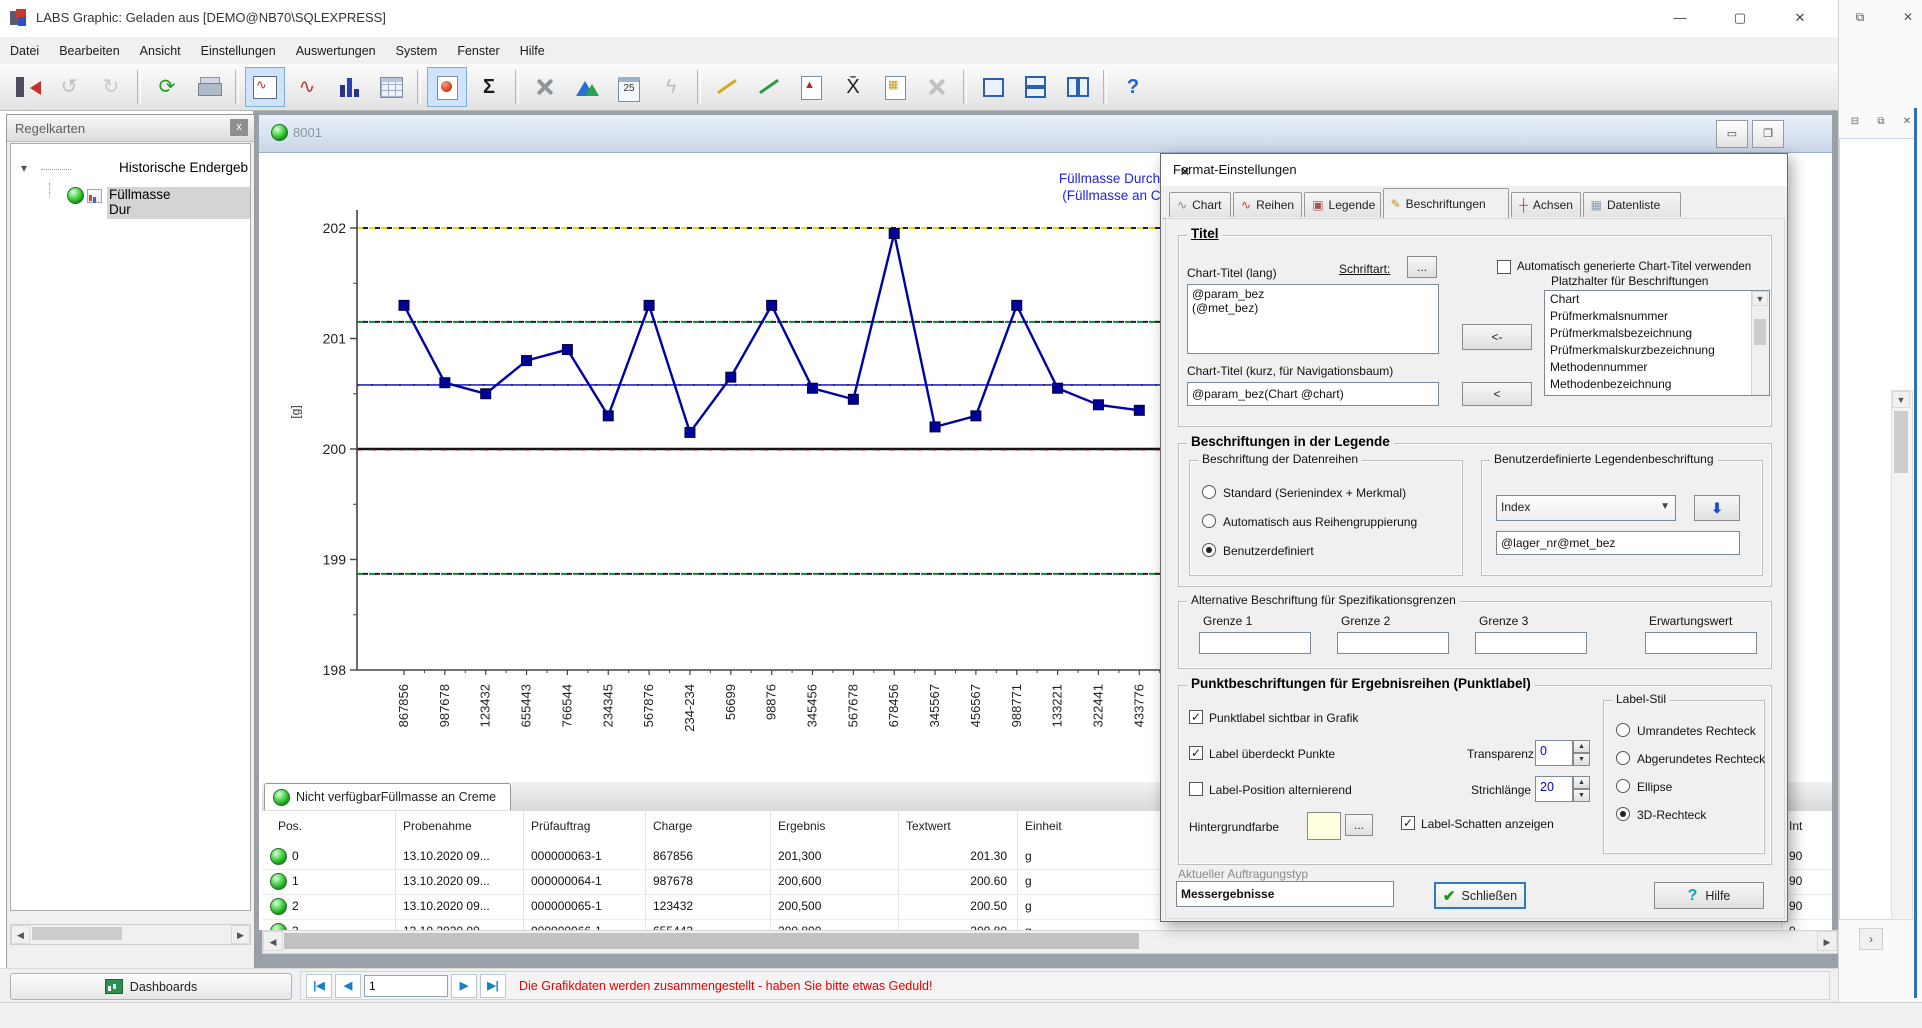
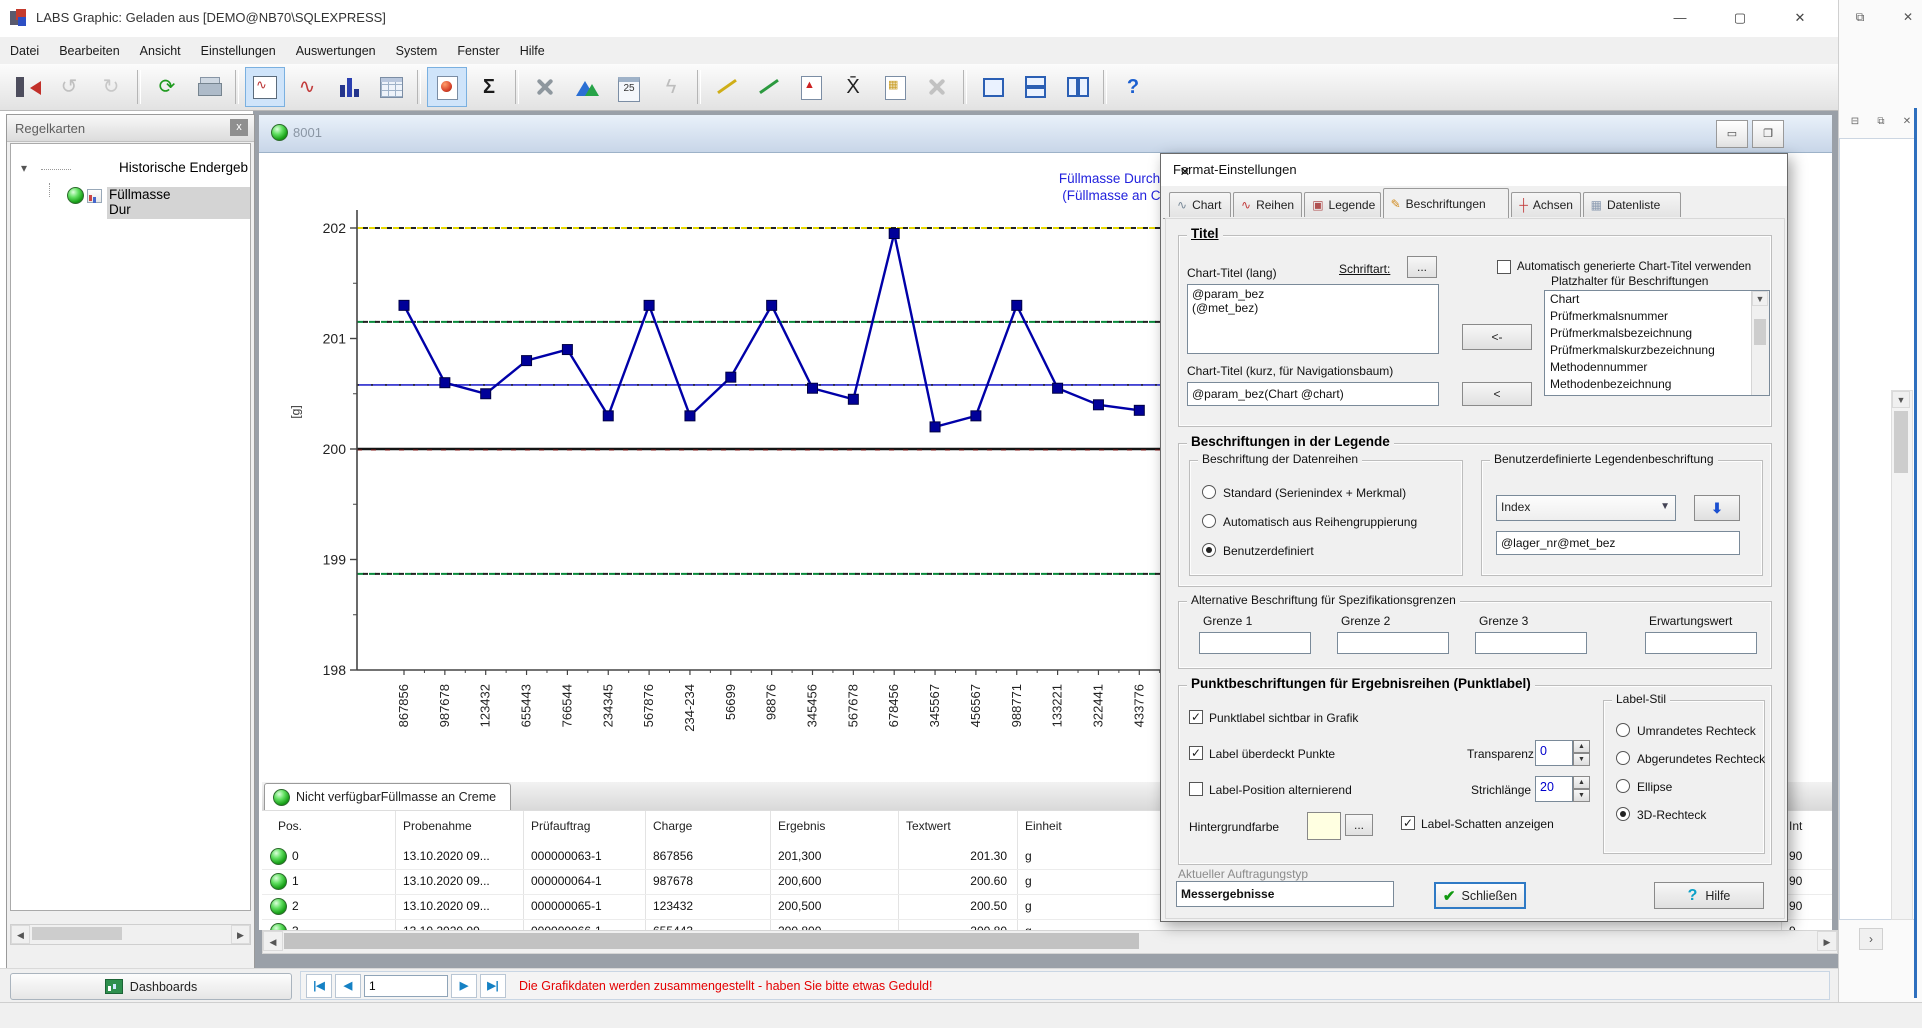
234-234: 200.15 -> 200.30
